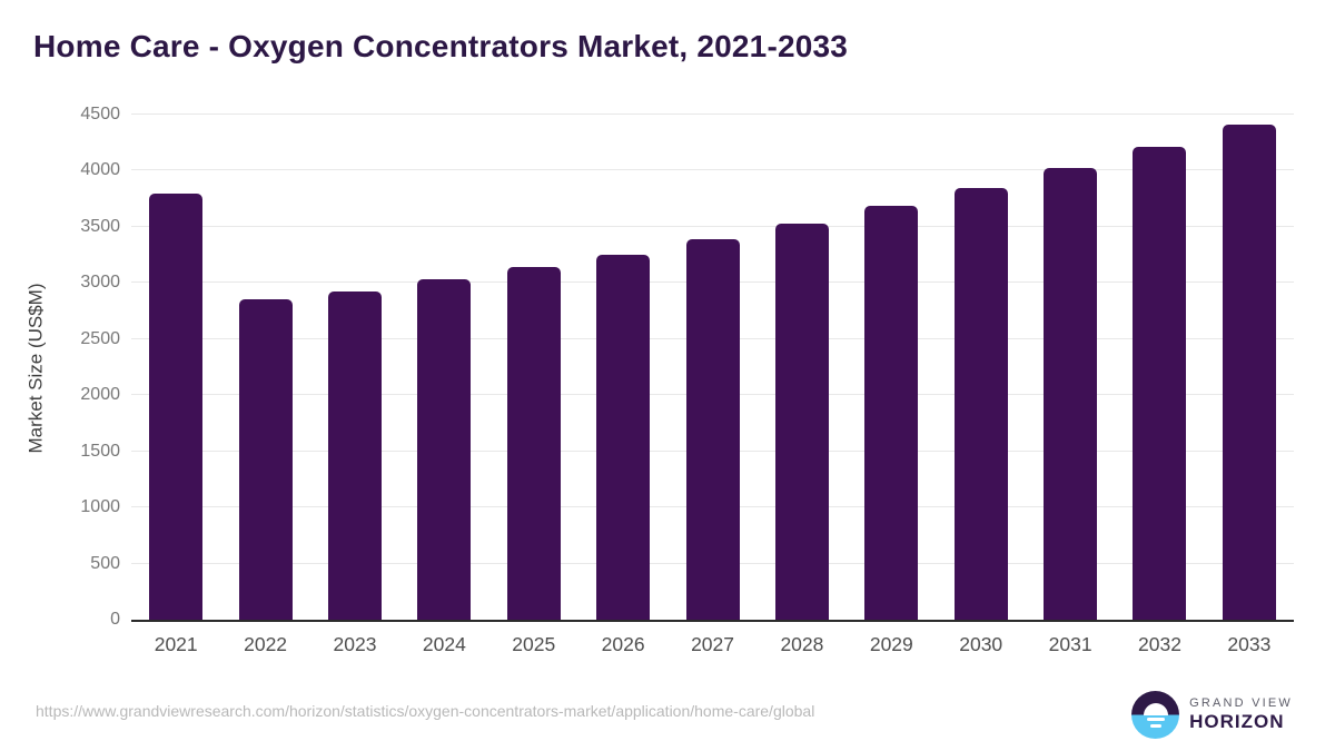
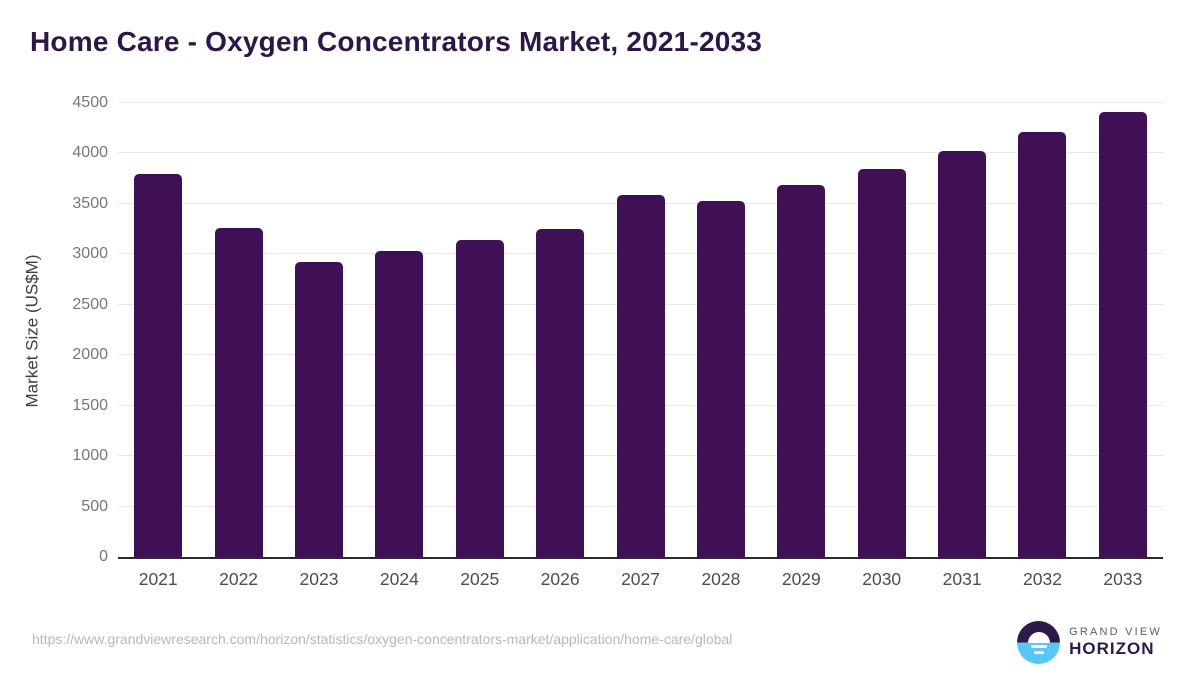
2022: 2860 -> 3260
2027: 3390 -> 3590
